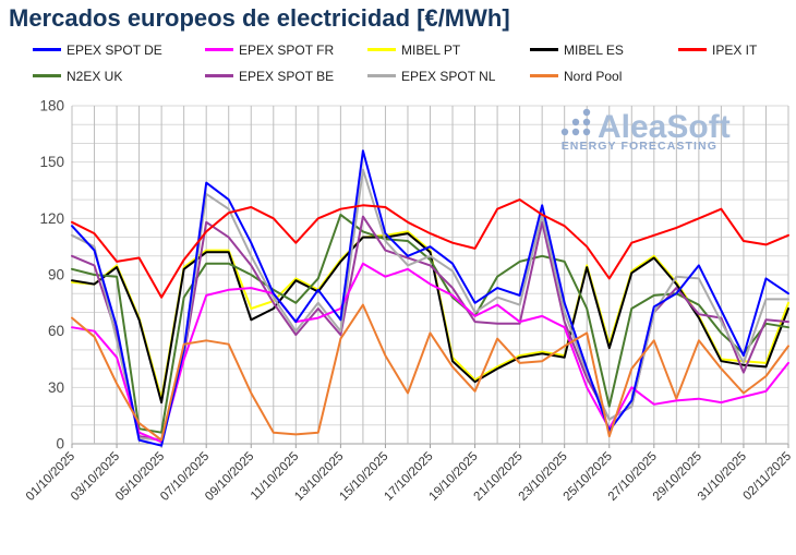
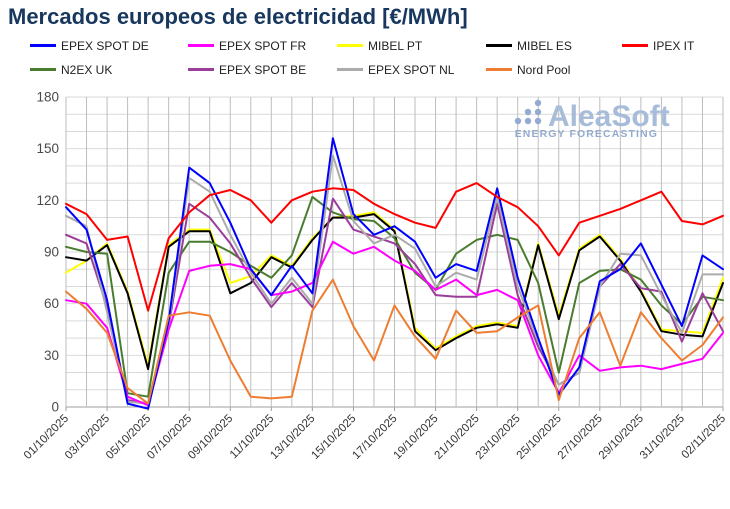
MIBEL PT/01/10/2025: 86 -> 78
Nord Pool/03/10/2025: 32 -> 43
IPEX IT/05/10/2025: 78 -> 56
EPEX SPOT BE/02/11/2025: 65 -> 44
